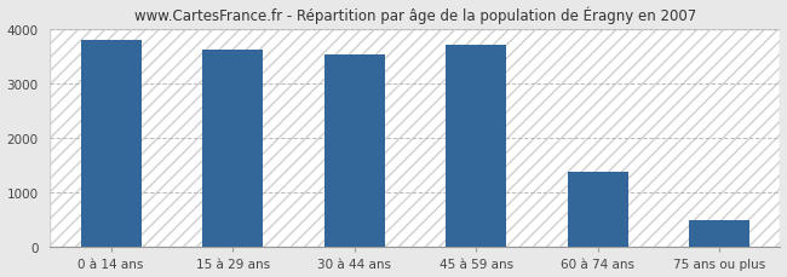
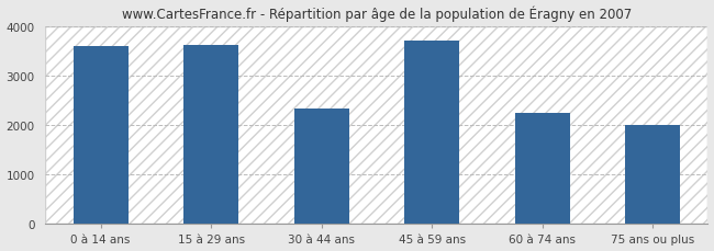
0 à 14 ans: 3800 -> 3600
30 à 44 ans: 3550 -> 2350
60 à 74 ans: 1390 -> 2250
75 ans ou plus: 490 -> 2000
